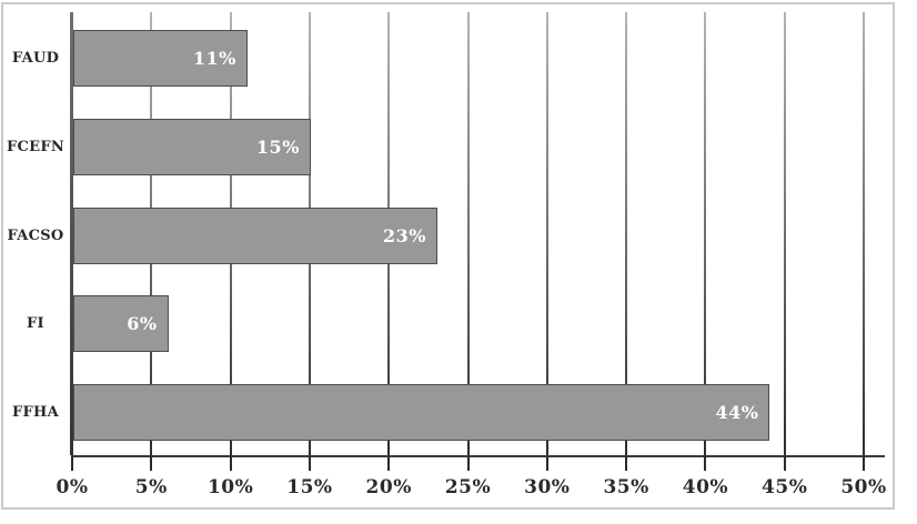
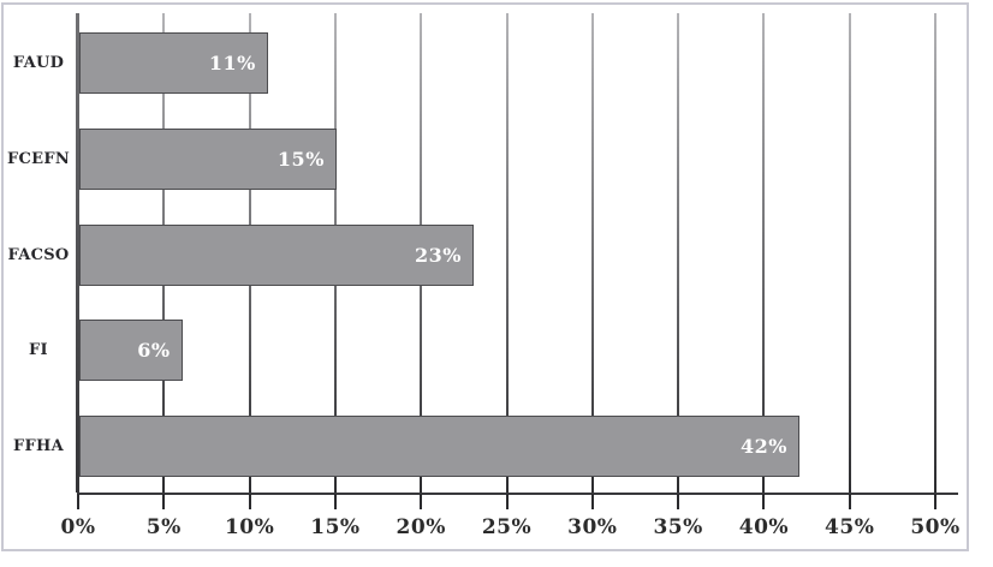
FFHA: 44% -> 42%
